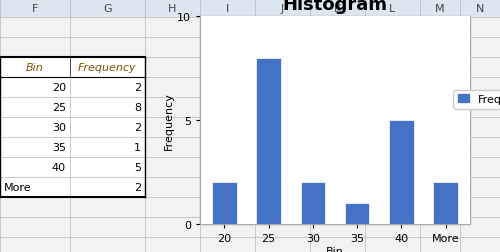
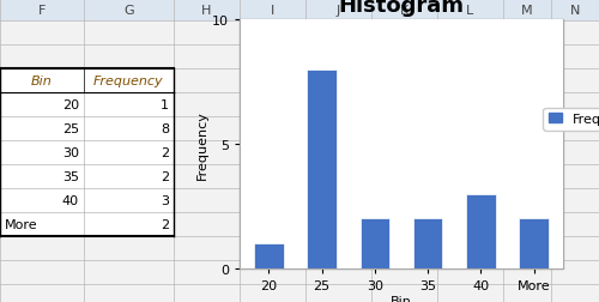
20: 2 -> 1
35: 1 -> 2
40: 5 -> 3
